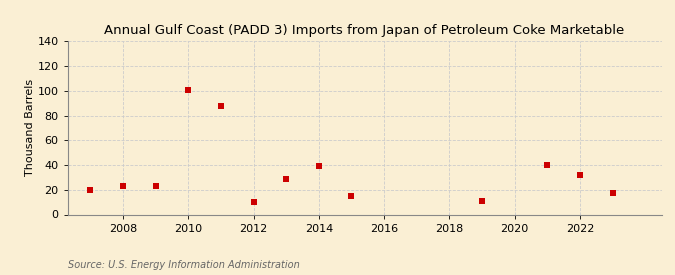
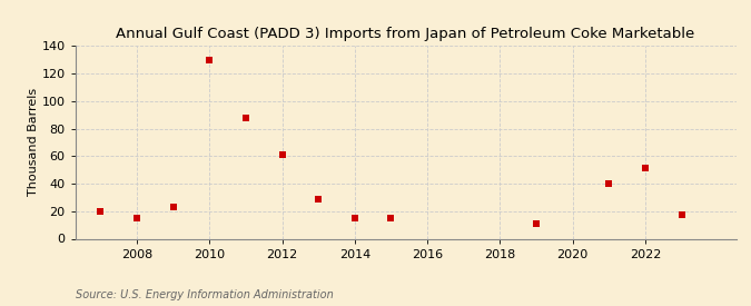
2008: 23 -> 15
2010: 101 -> 130
2012: 10 -> 61
2014: 39 -> 15
2022: 32 -> 51
